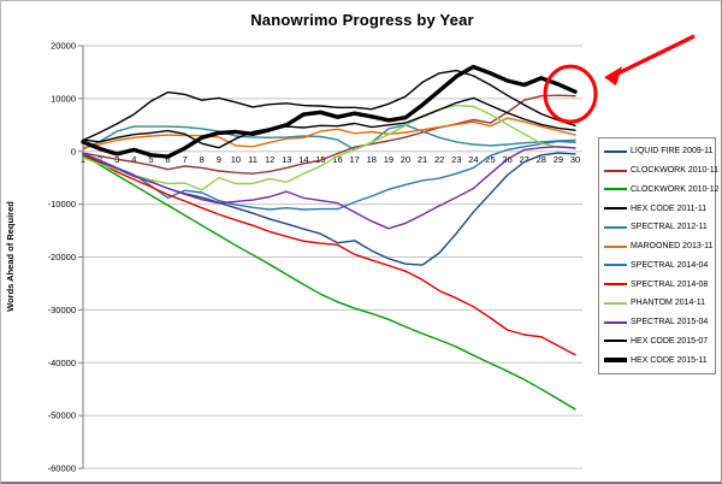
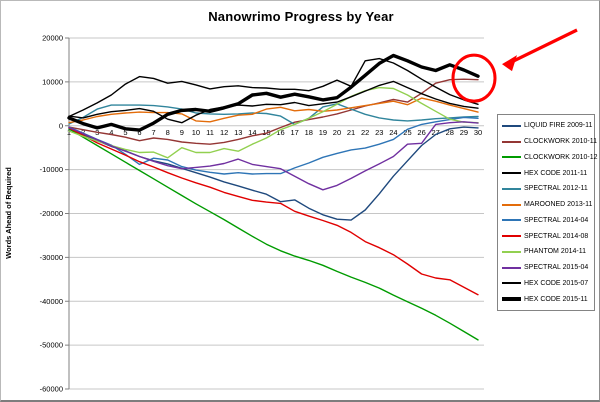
HEX CODE 2011-11/21: 13000 -> 9000
SPECTRAL 2015-04/26: -2000 -> -4000
